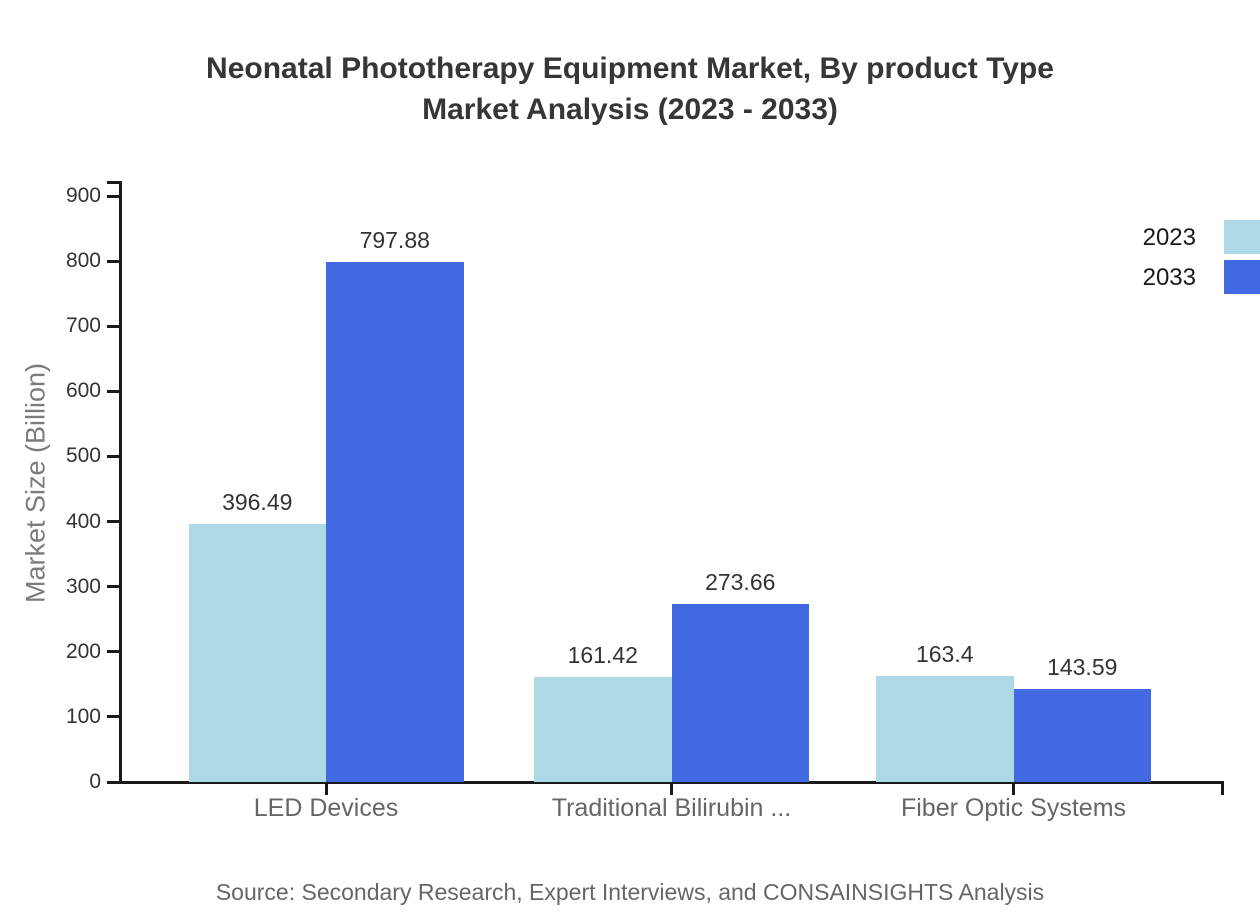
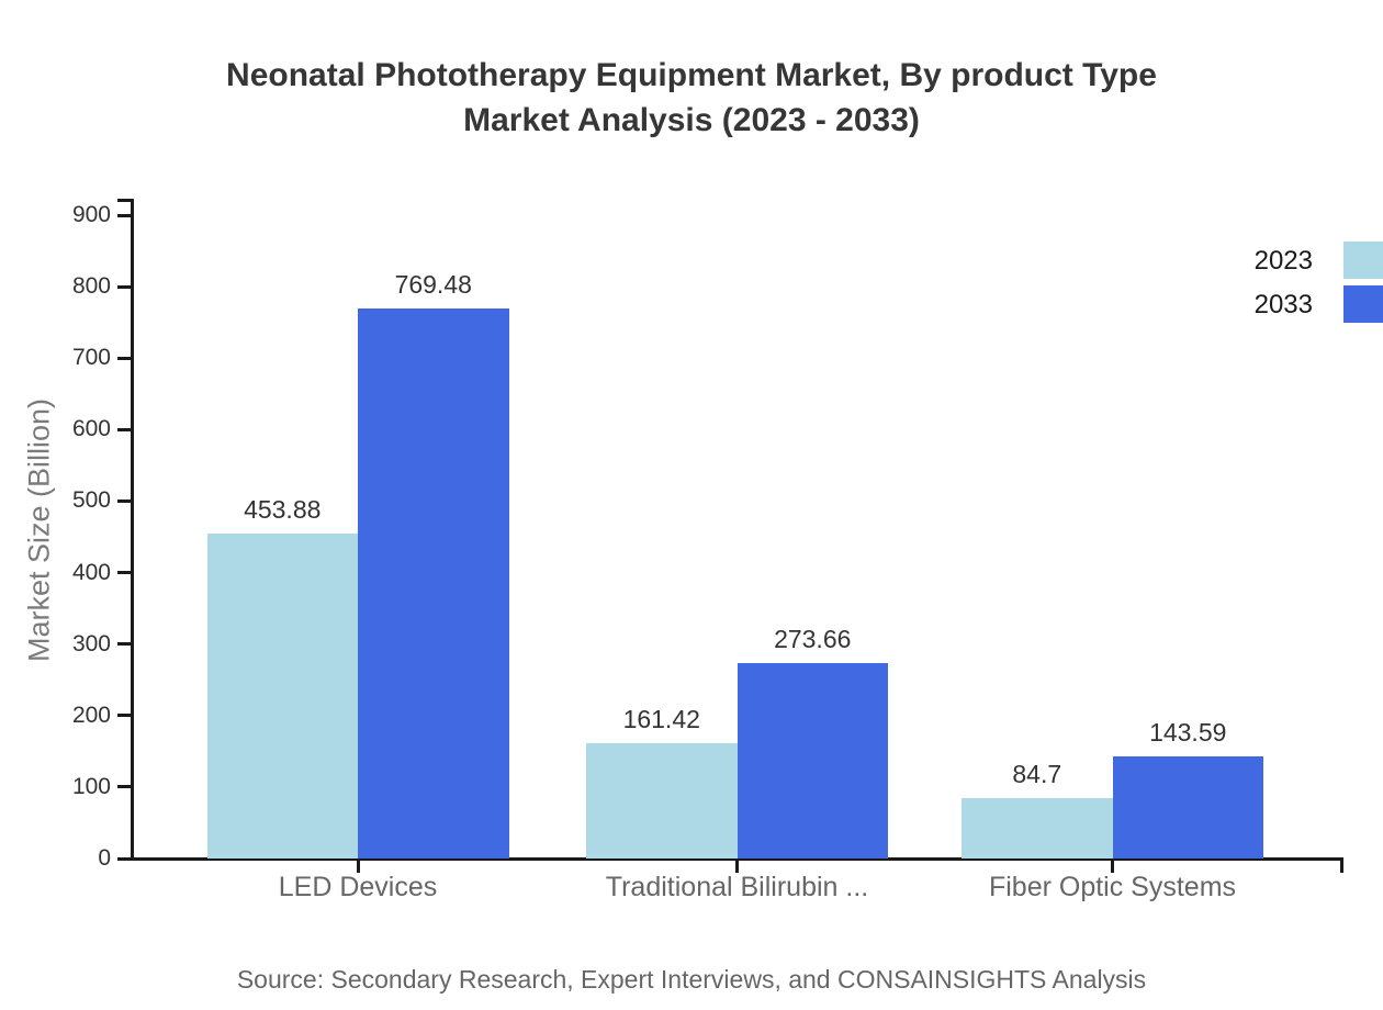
2023/LED Devices: 396.49 -> 453.88
2033/LED Devices: 797.88 -> 769.48
2023/Fiber Optic Systems: 163.4 -> 84.7
